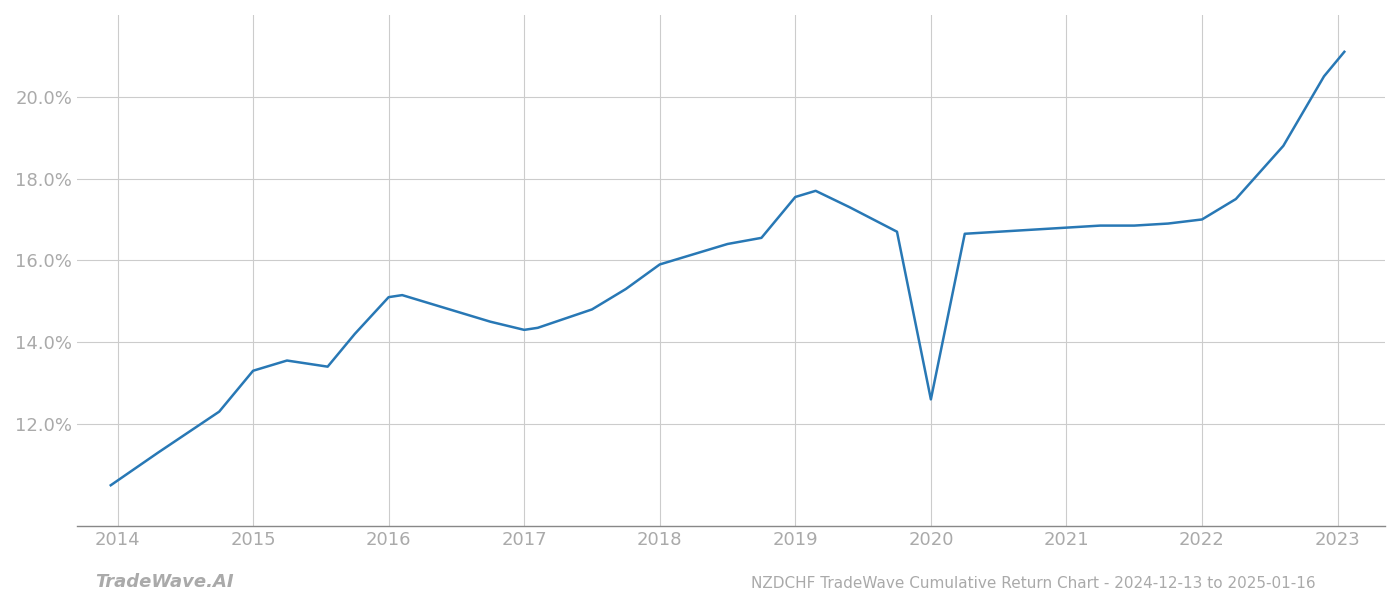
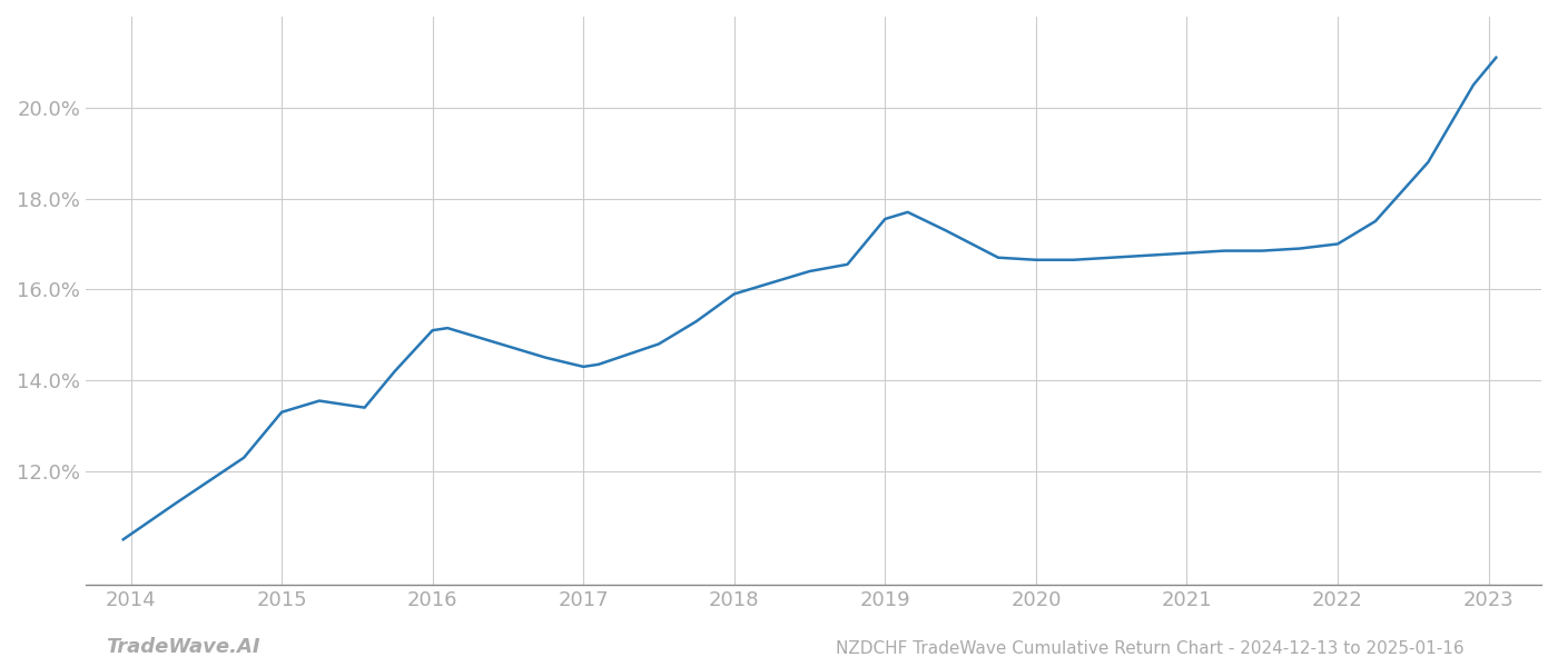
2020: 12.60% -> 16.65%
